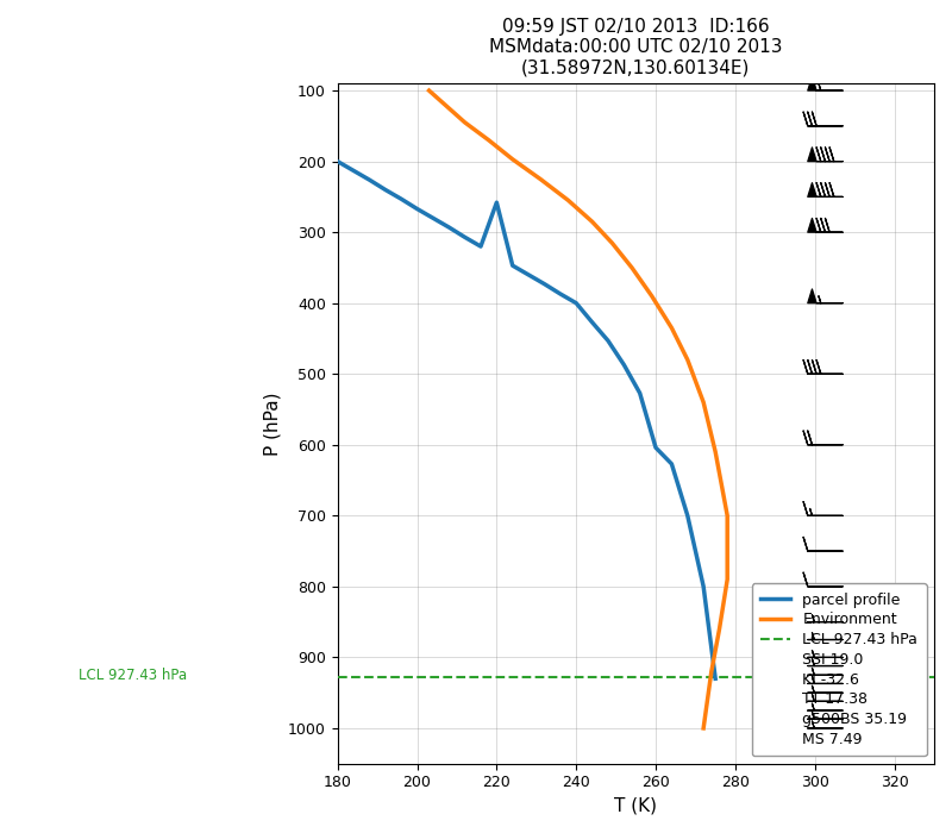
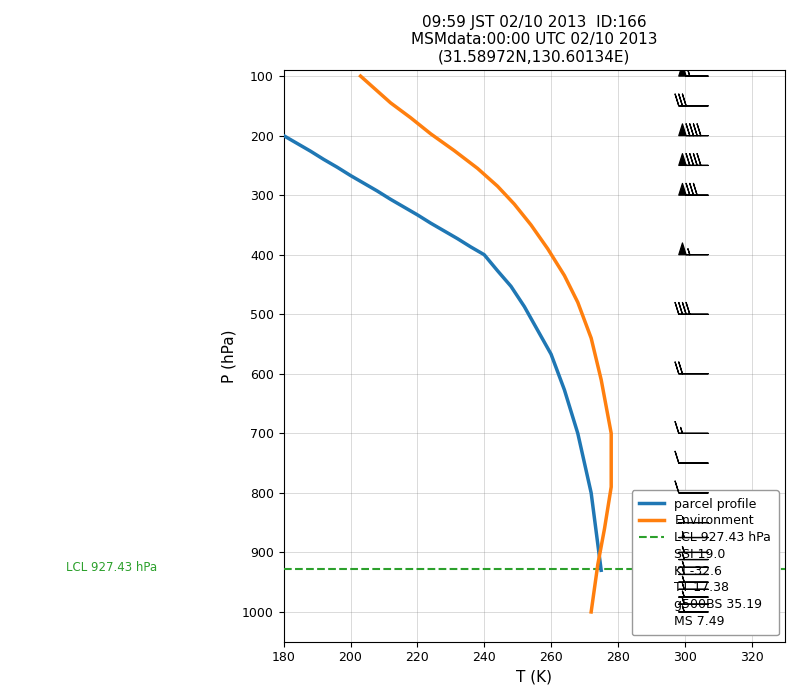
parcel profile/220: 258 -> 333
parcel profile/260: 604 -> 567
